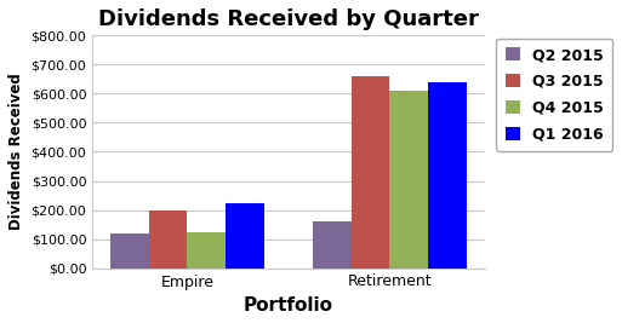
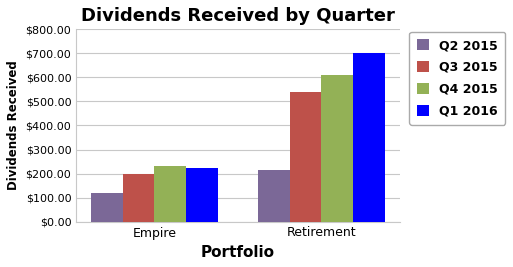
Q4 2015/Empire: $125 -> $232
Q2 2015/Retirement: $160 -> $215
Q3 2015/Retirement: $660 -> $540
Q1 2016/Retirement: $640 -> $700
